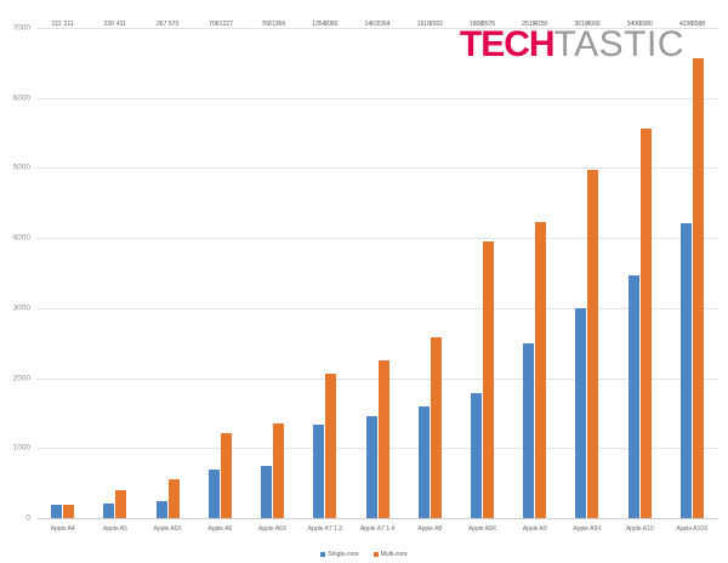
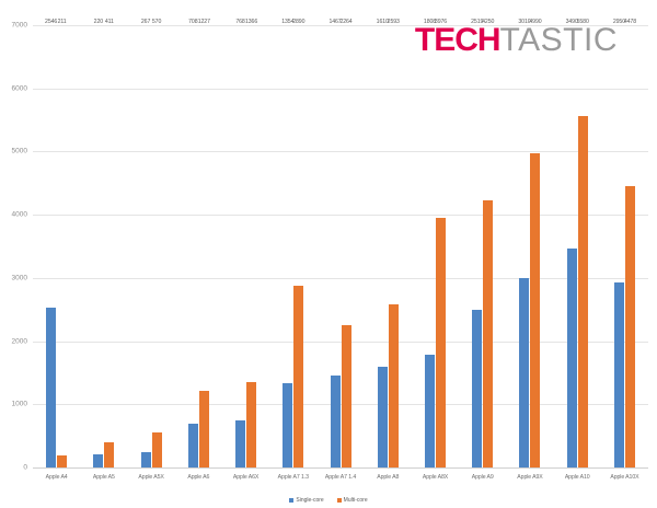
Single-core/Apple A4: 211 -> 2546
Multi-core/Apple A7 1.3: 2080 -> 2890
Single-core/Apple A10X: 4236 -> 2950
Multi-core/Apple A10X: 6588 -> 4478
